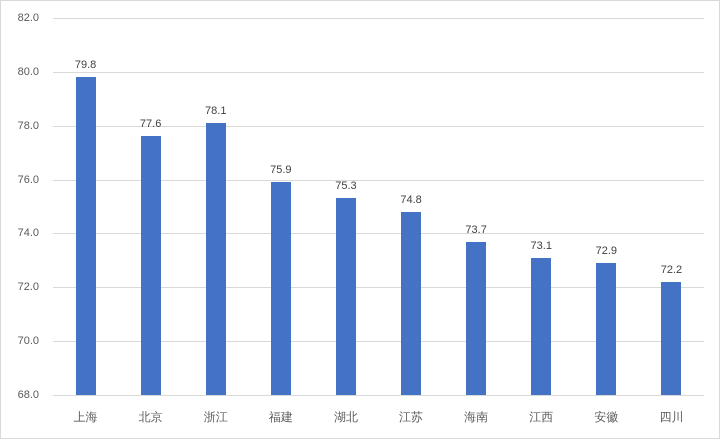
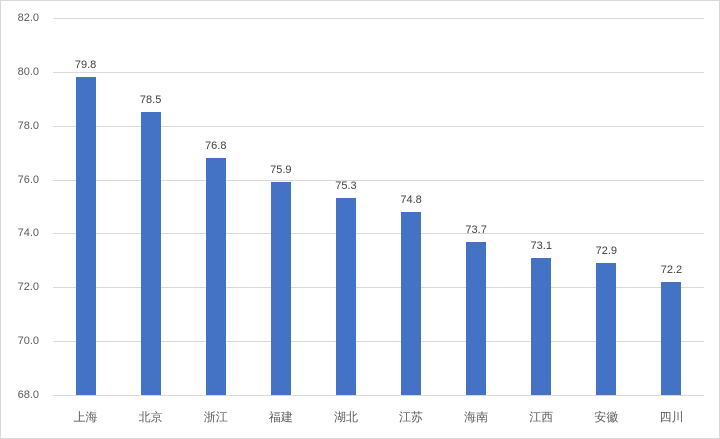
北京: 77.6 -> 78.5
浙江: 78.1 -> 76.8
